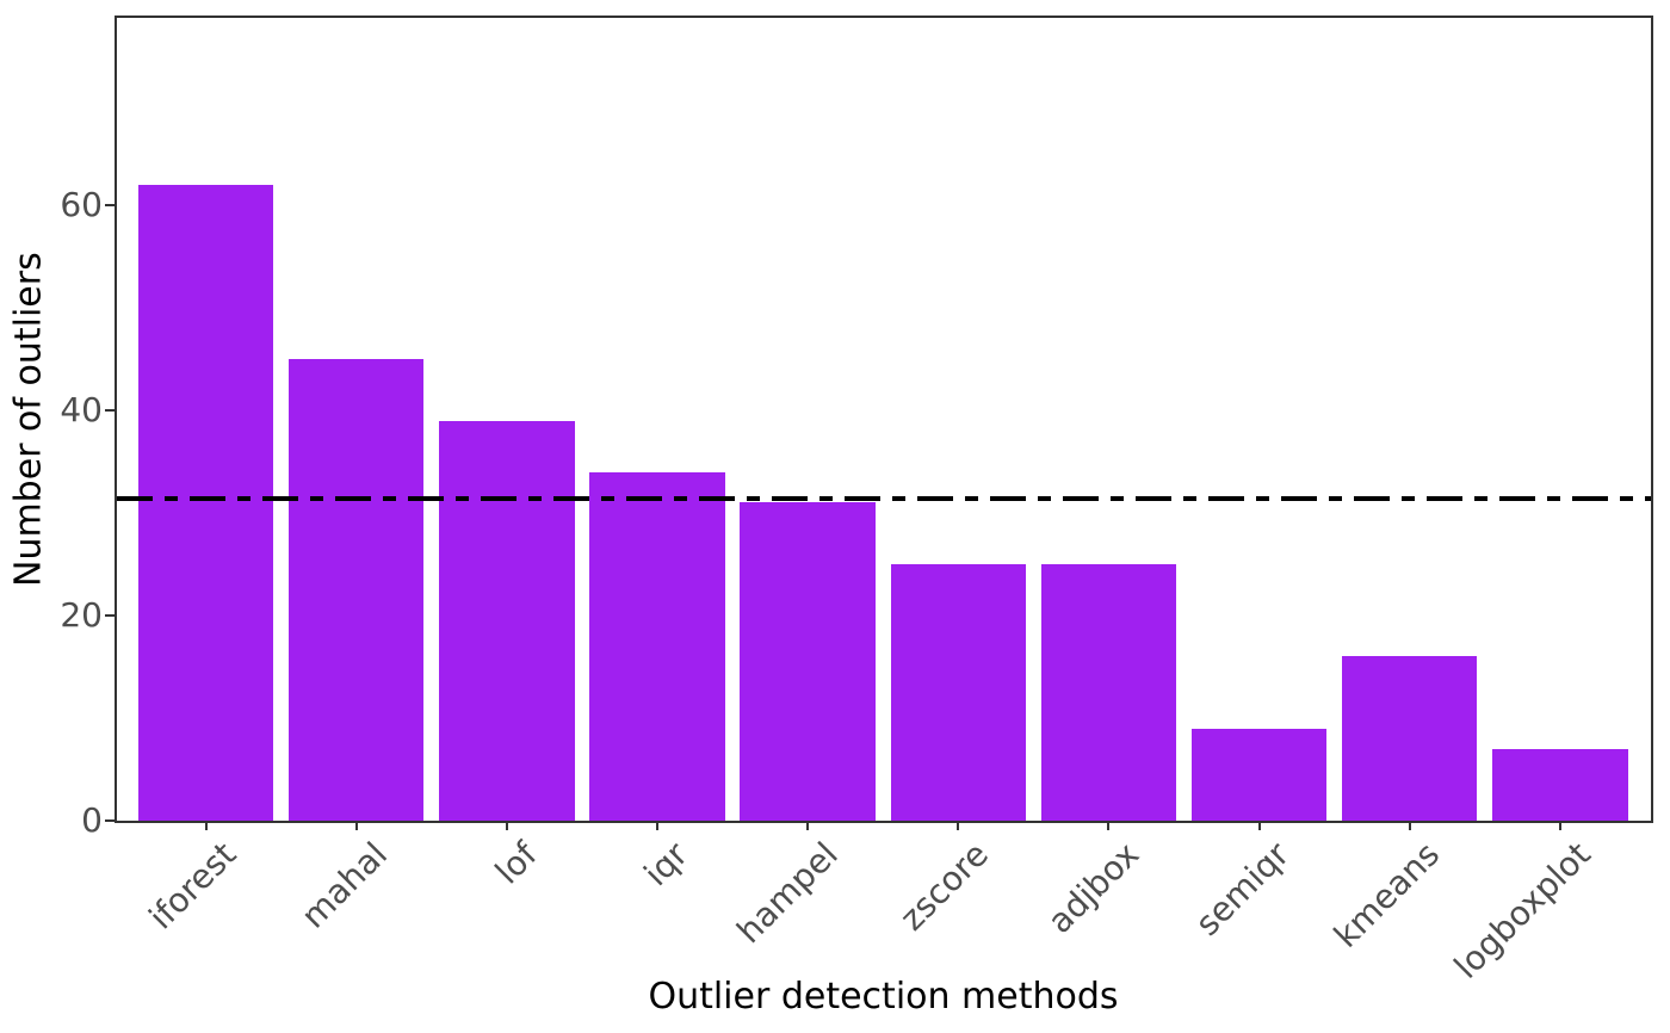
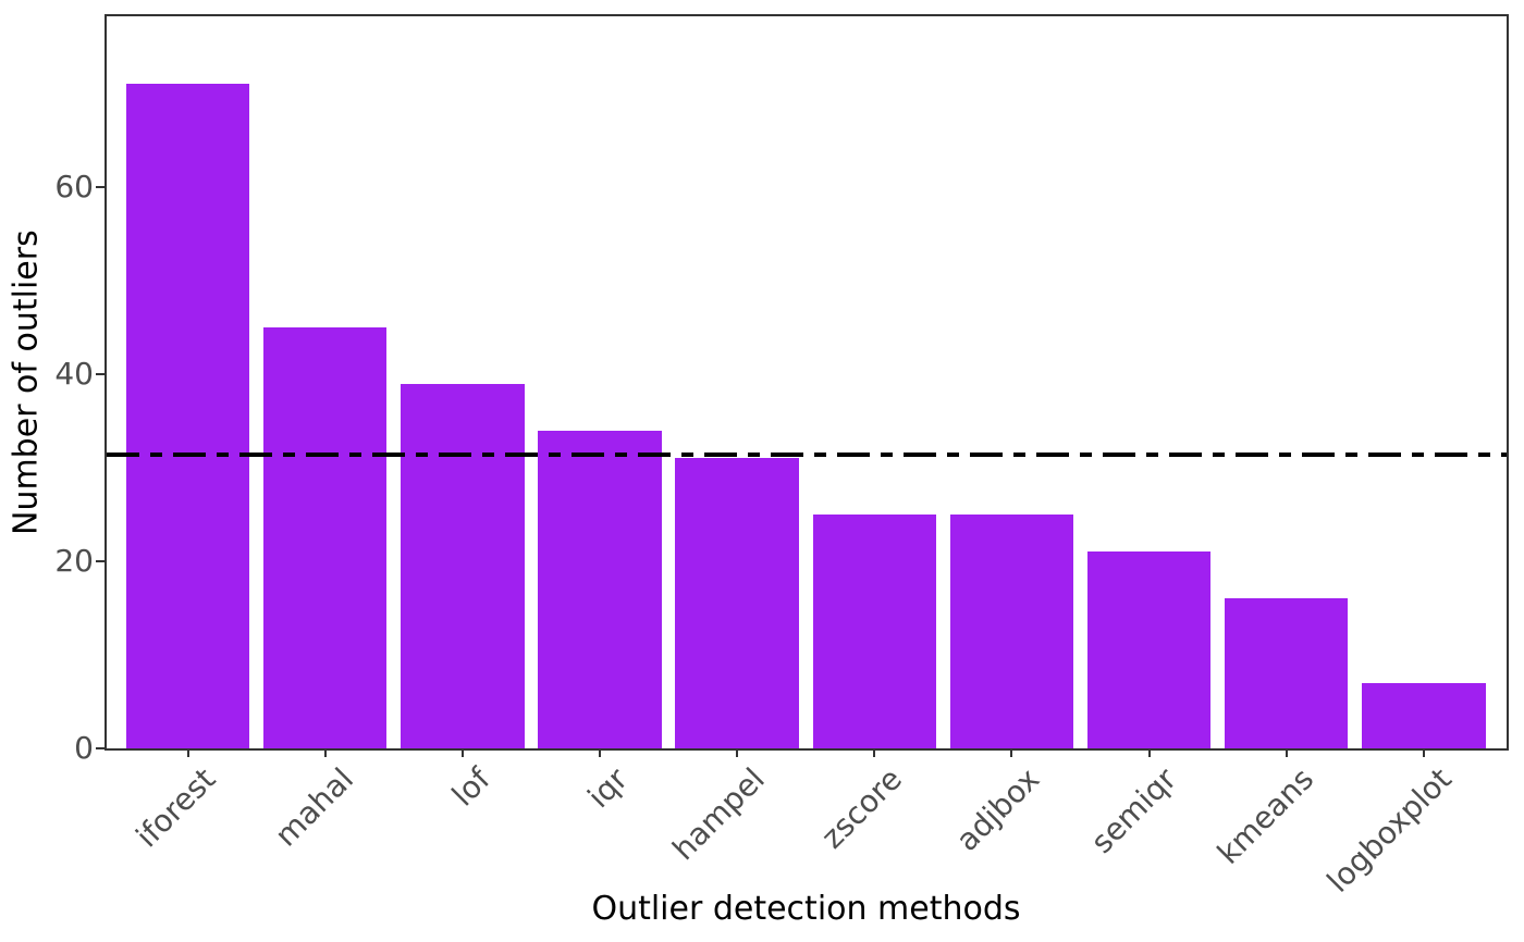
iforest: 62 -> 71
semiqr: 9 -> 21
